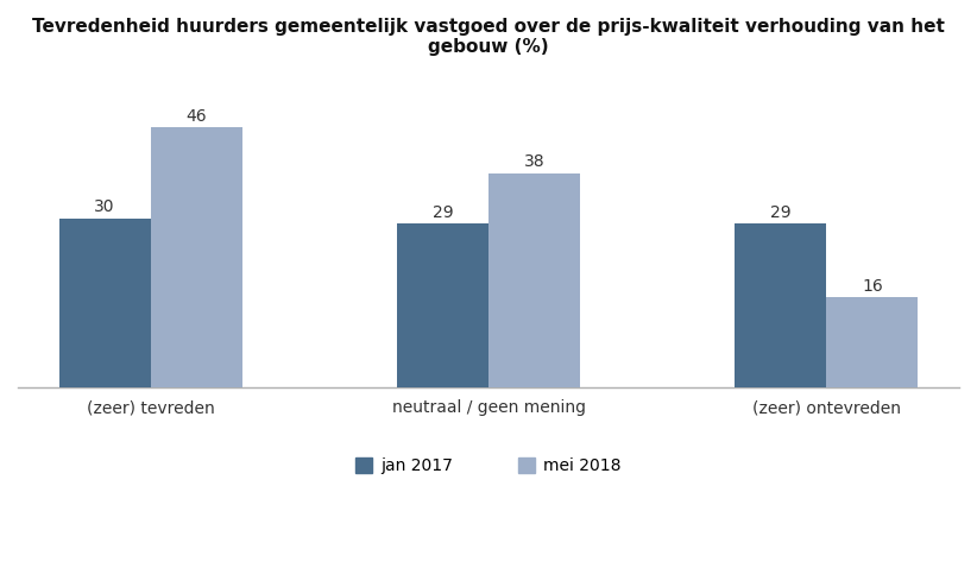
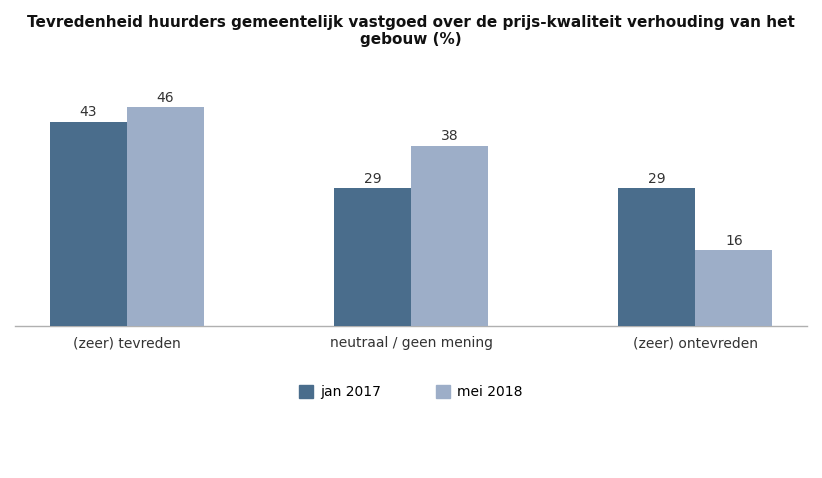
jan 2017/(zeer) tevreden: 30 -> 43
